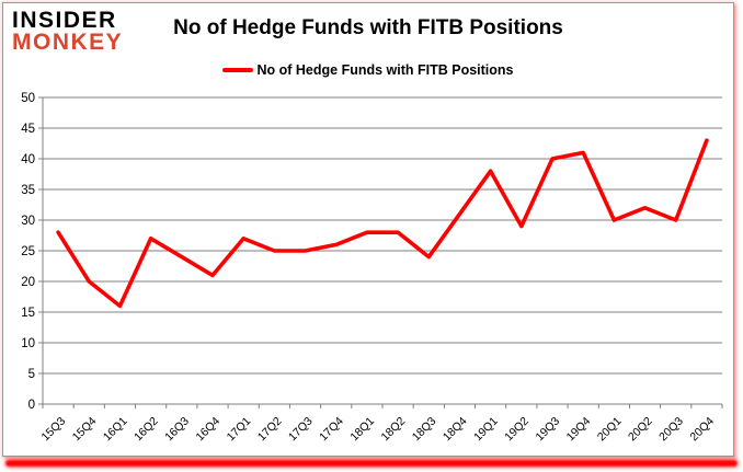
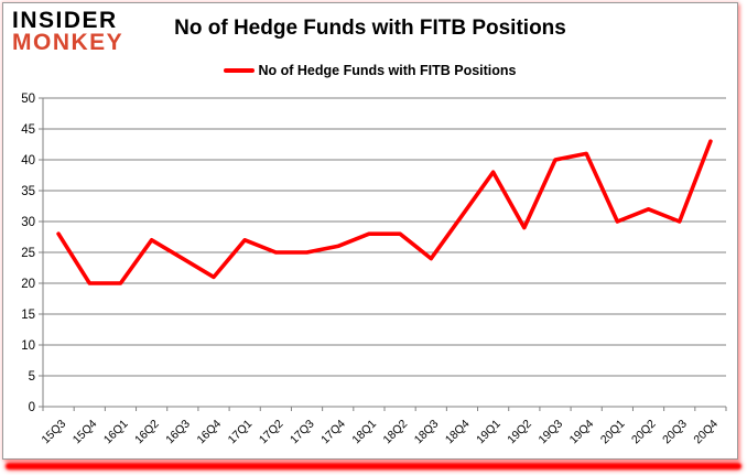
16Q1: 16 -> 20
